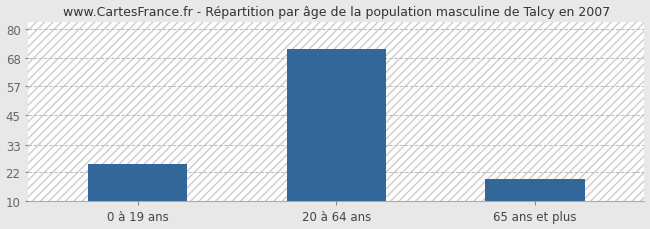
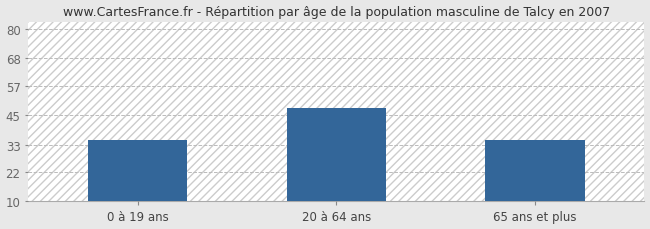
0 à 19 ans: 25 -> 35
20 à 64 ans: 72 -> 48
65 ans et plus: 19 -> 35
